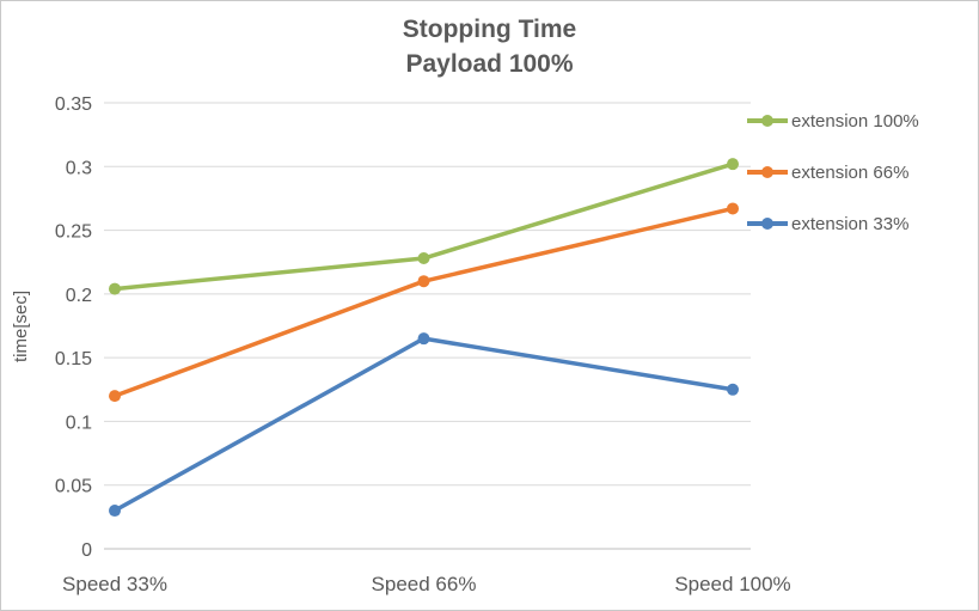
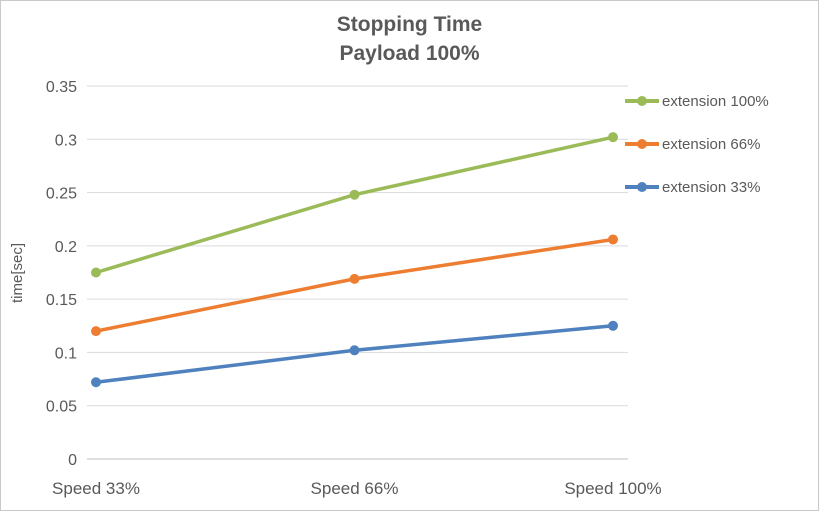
extension 100%/Speed 33%: 0.204 -> 0.175
extension 33%/Speed 33%: 0.030 -> 0.072
extension 100%/Speed 66%: 0.228 -> 0.248
extension 66%/Speed 66%: 0.210 -> 0.169
extension 33%/Speed 66%: 0.165 -> 0.102
extension 66%/Speed 100%: 0.267 -> 0.206
